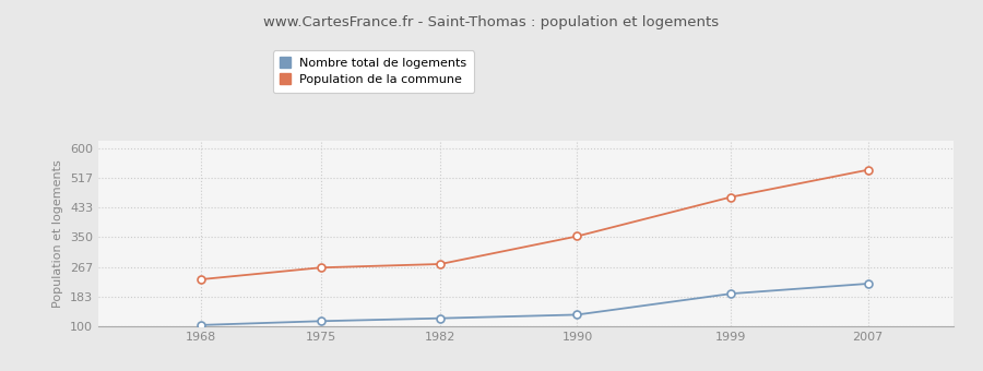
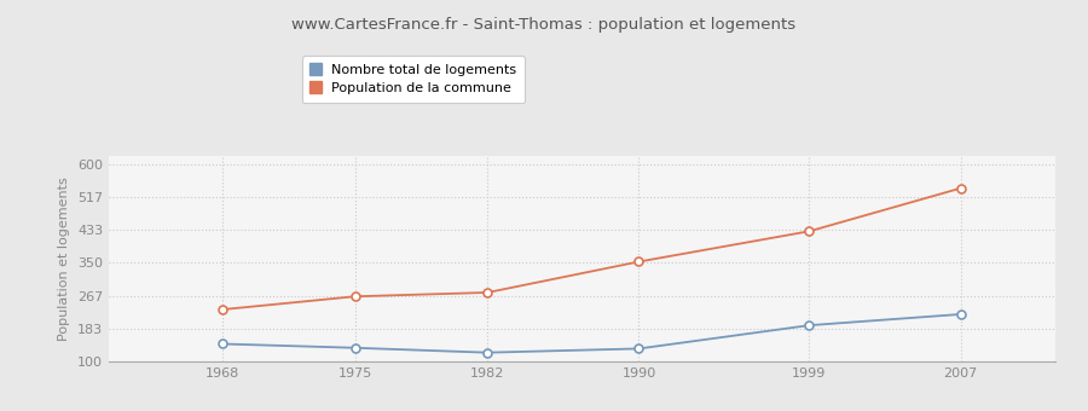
Nombre total de logements/1968: 104 -> 145
Nombre total de logements/1975: 115 -> 135
Population de la commune/1999: 463 -> 430
